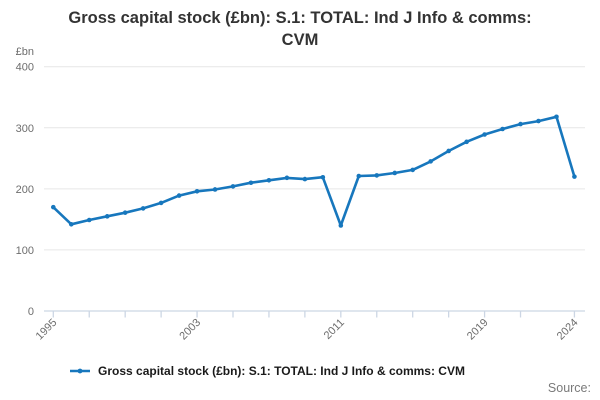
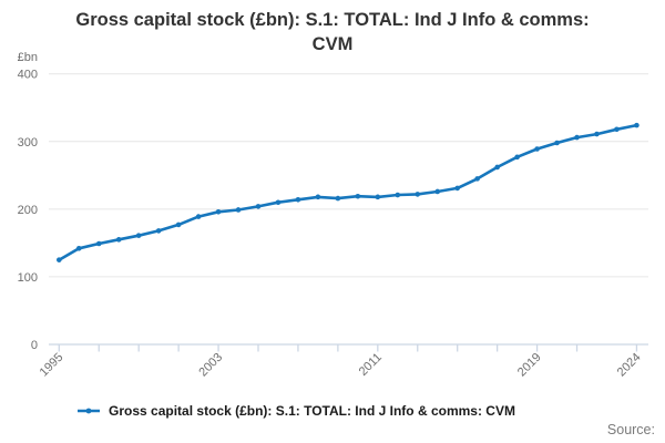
1995: 170 -> 120
2011: 140 -> 220
2024: 220 -> 320
